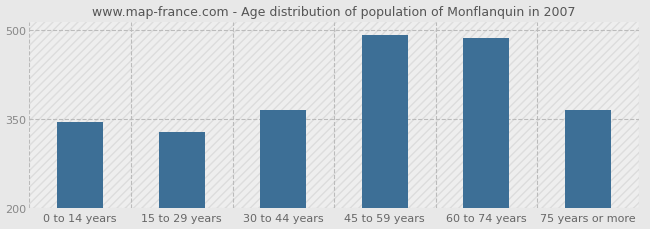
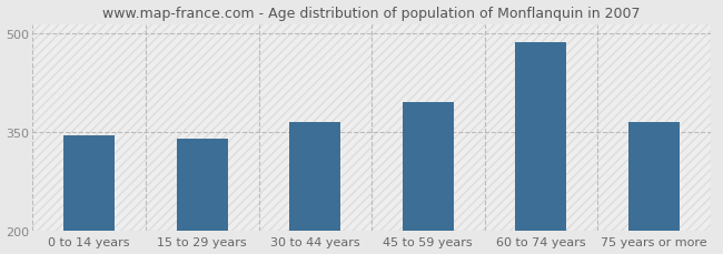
15 to 29 years: 328 -> 340
45 to 59 years: 492 -> 396
